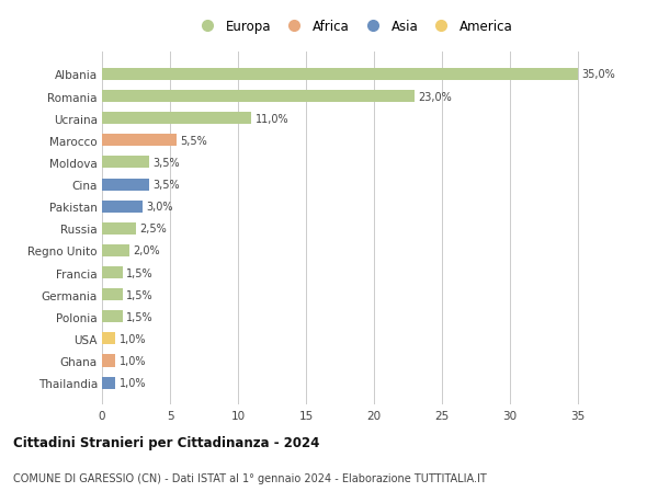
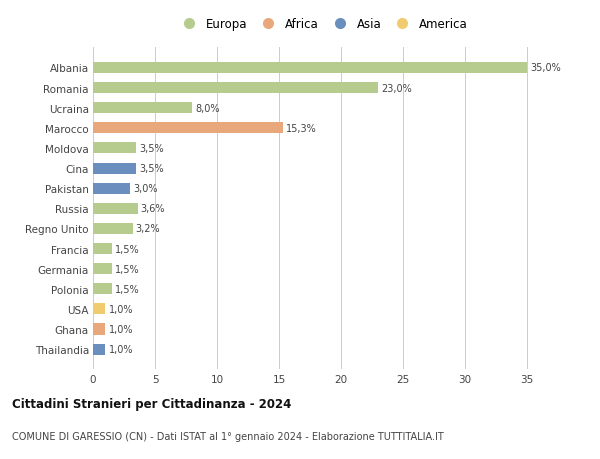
Ucraina: 11,0% -> 8,0%
Marocco: 5,5% -> 15,3%
Russia: 2,5% -> 3,6%
Regno Unito: 2,0% -> 3,2%
